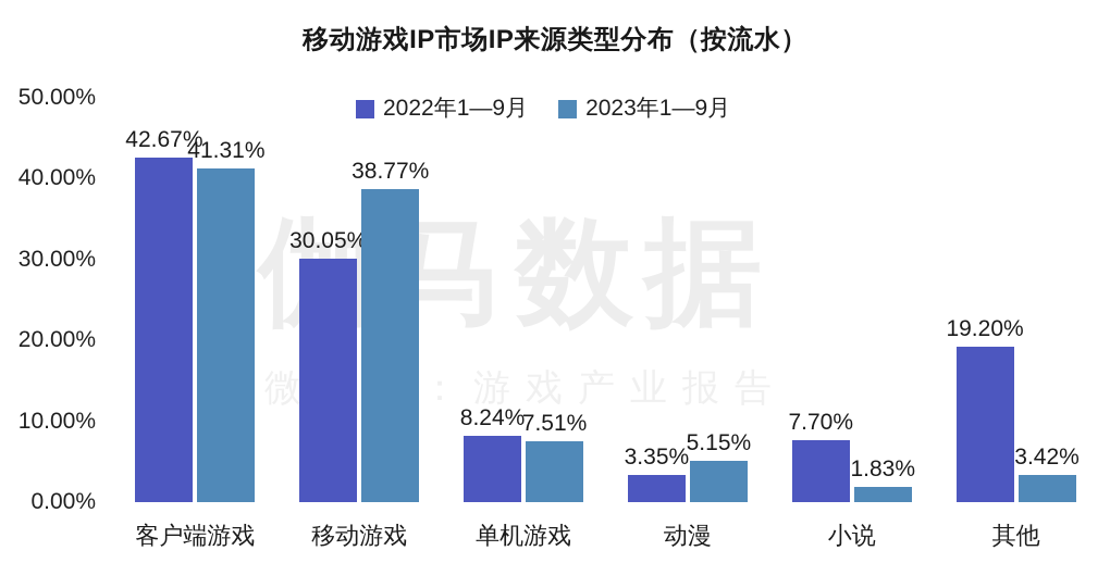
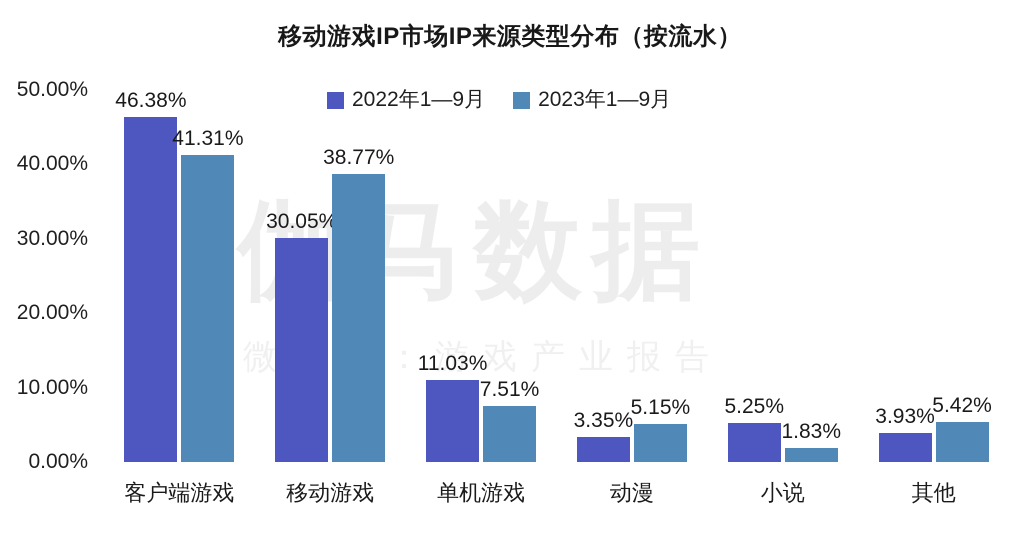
2022年1—9月/客户端游戏: 42.67% -> 46.38%
2022年1—9月/单机游戏: 8.24% -> 11.03%
2022年1—9月/小说: 7.70% -> 5.25%
2022年1—9月/其他: 19.20% -> 3.93%
2023年1—9月/其他: 3.42% -> 5.42%
